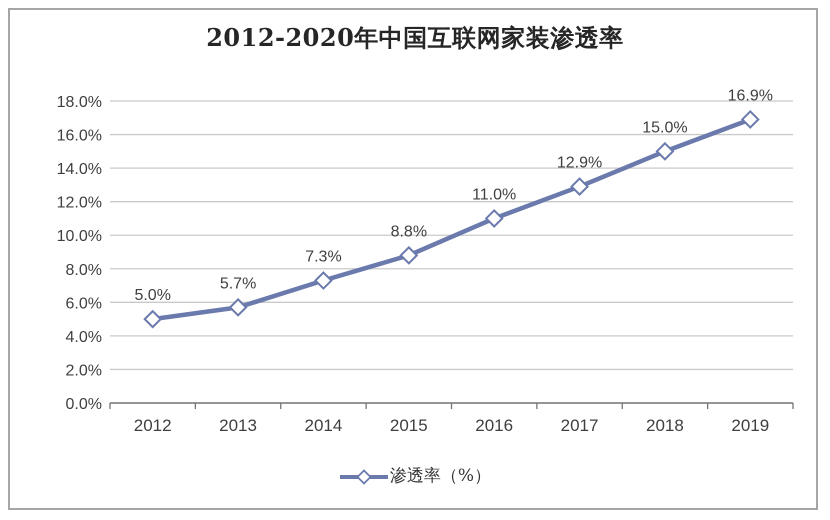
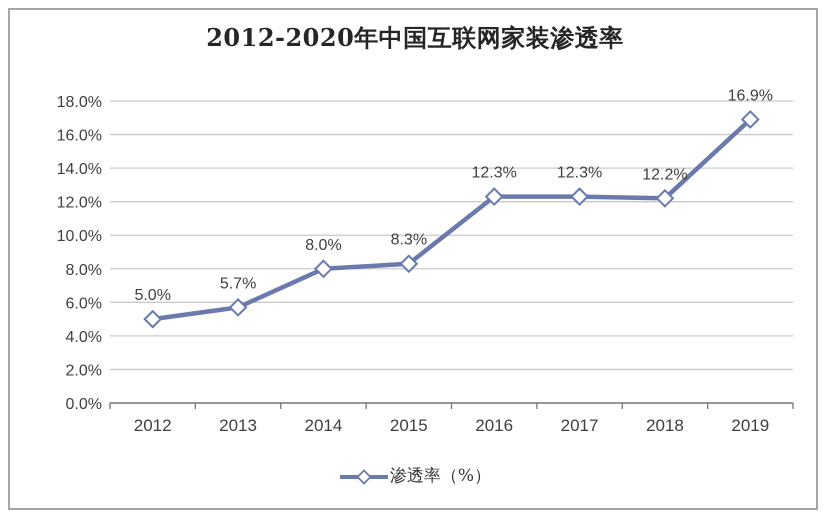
2014: 7.3% -> 8.0%
2015: 8.8% -> 8.3%
2016: 11.0% -> 12.3%
2017: 12.9% -> 12.3%
2018: 15.0% -> 12.2%
